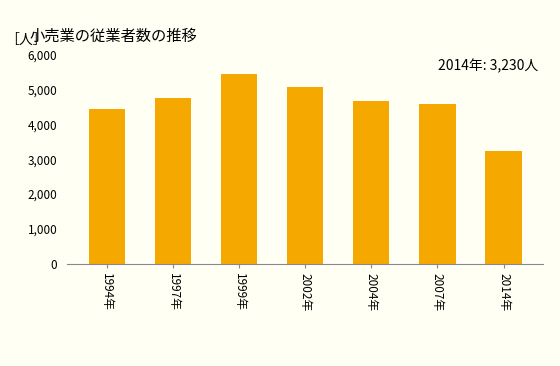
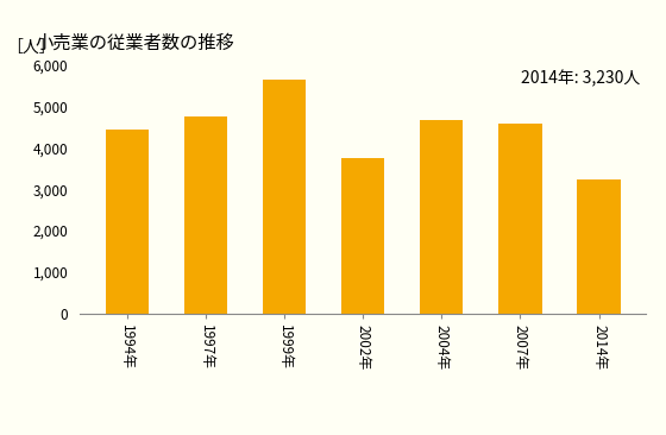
1999年: 5,450 -> 5,650
2002年: 5,080 -> 3,750
